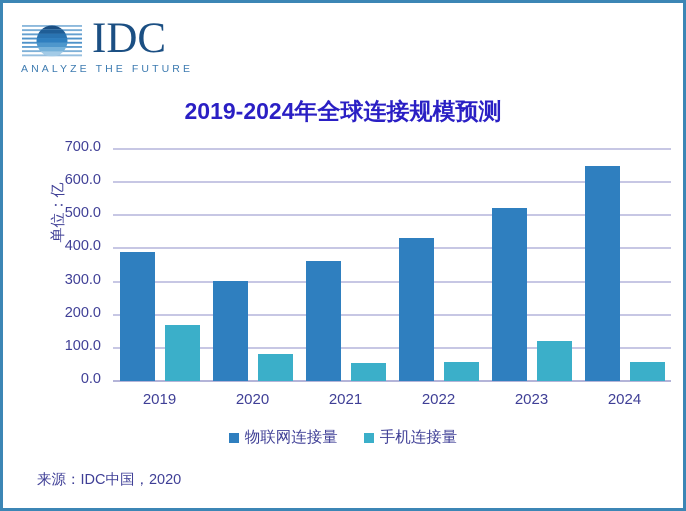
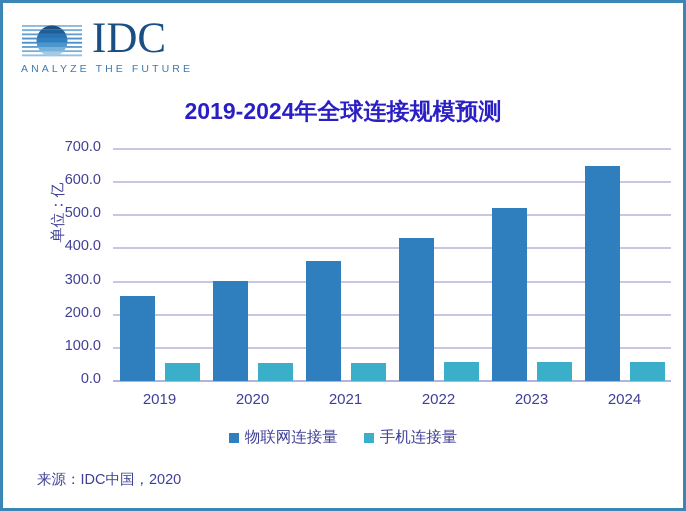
物联网连接量/2019: 390 -> 260
手机连接量/2019: 170 -> 60
手机连接量/2020: 80 -> 60
手机连接量/2023: 120 -> 60
